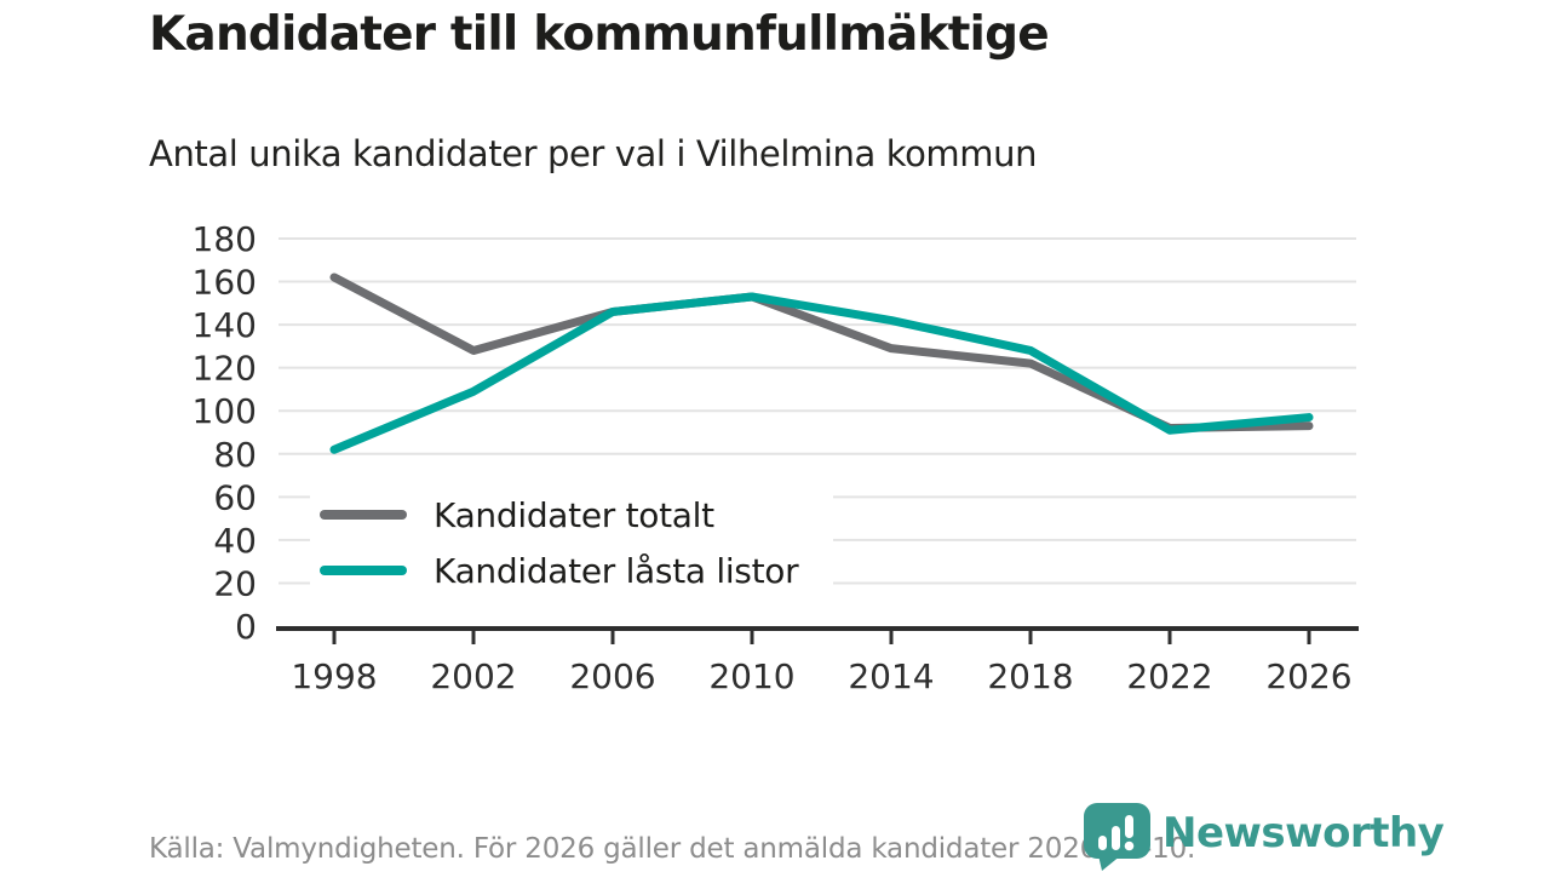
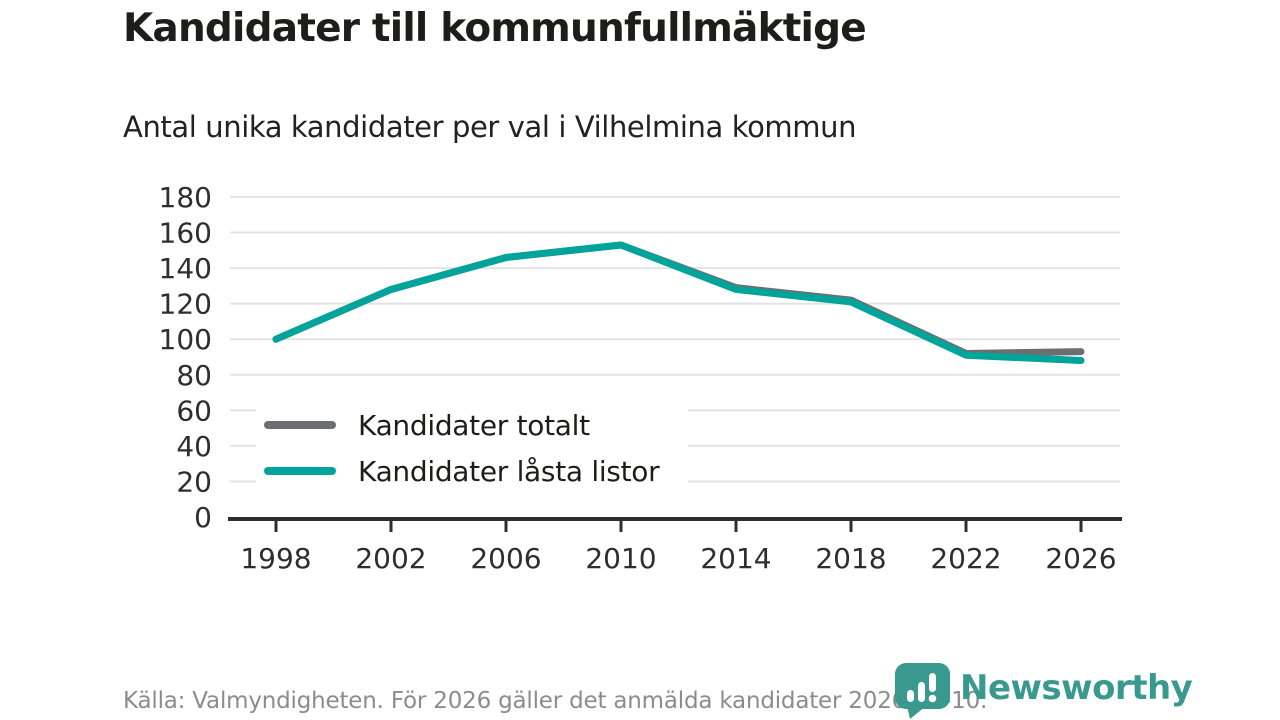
Kandidater totalt/1998: 162 -> 100
Kandidater låsta listor/1998: 82 -> 100
Kandidater låsta listor/2002: 109 -> 128
Kandidater låsta listor/2014: 142 -> 128
Kandidater låsta listor/2018: 128 -> 121
Kandidater låsta listor/2026: 97 -> 88
